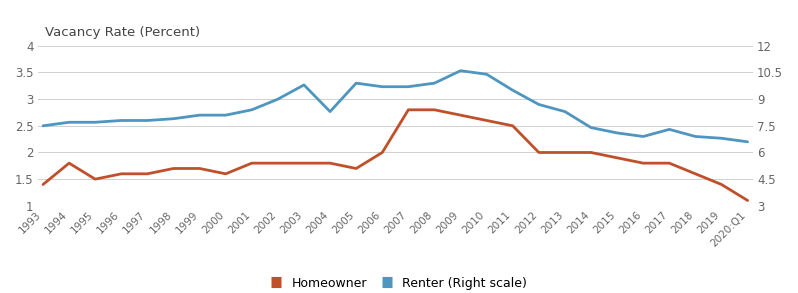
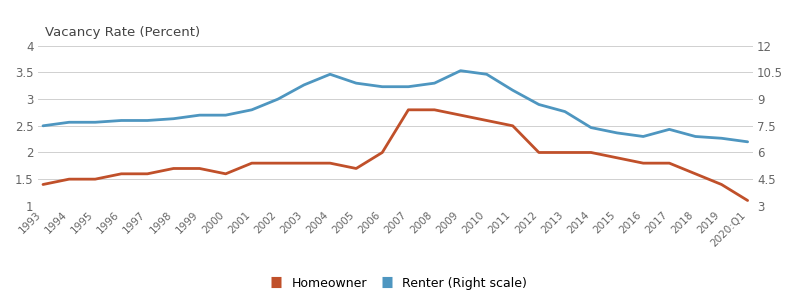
Homeowner/1994: 1.8 -> 1.5
Renter (Right scale)/2004: 8.3 -> 10.4
